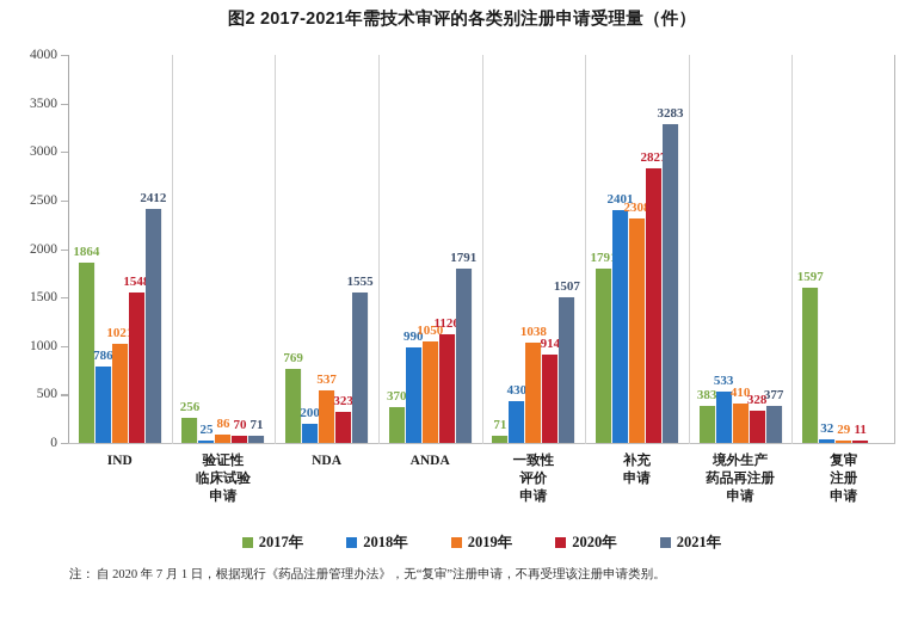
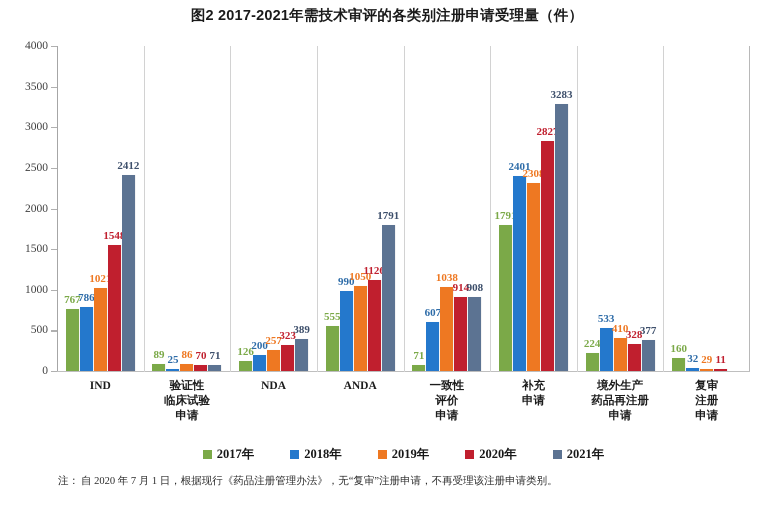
2017年/IND: 1864 -> 767
2017年/验证性 临床试验 申请: 256 -> 89
2017年/NDA: 769 -> 126
2019年/NDA: 537 -> 257
2021年/NDA: 1555 -> 389
2017年/ANDA: 370 -> 555
2018年/一致性 评价 申请: 430 -> 607
2021年/一致性 评价 申请: 1507 -> 908
2017年/境外生产 药品再注册 申请: 383 -> 224
2017年/复审 注册 申请: 1597 -> 160
